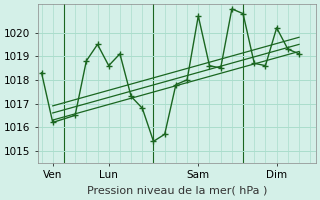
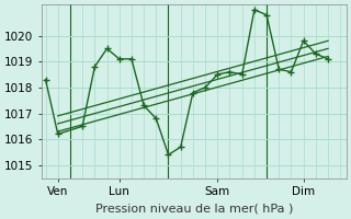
Lun: 1018.6 -> 1019.1
Sam: 1020.7 -> 1018.5
Dim: 1020.2 -> 1019.8
